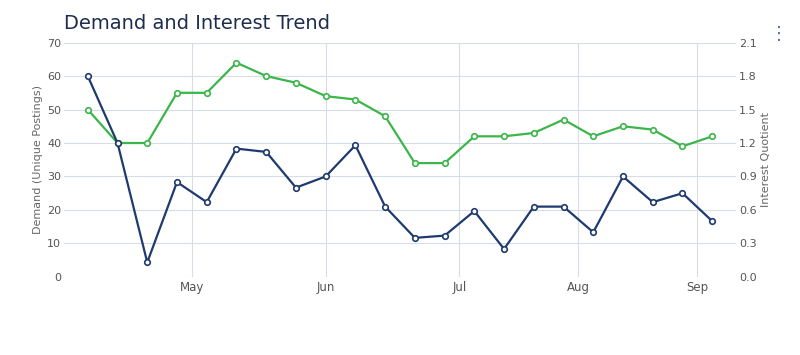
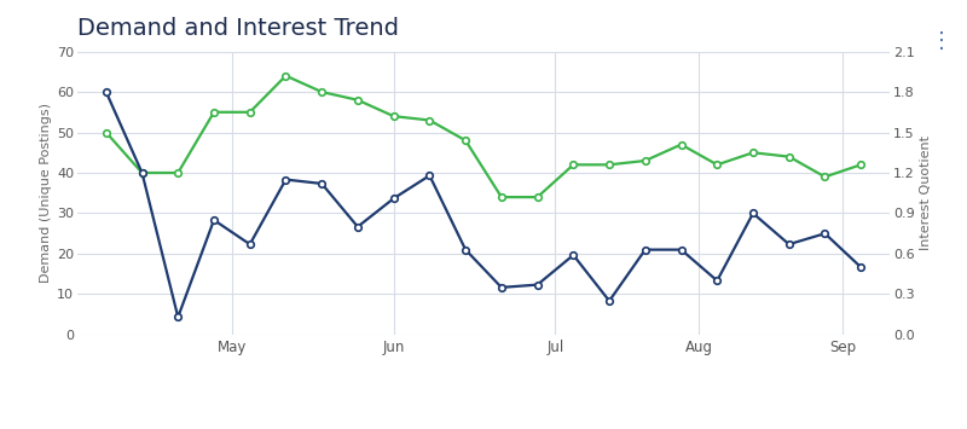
Interest Quotient/Jun: 0.90 -> 1.01
